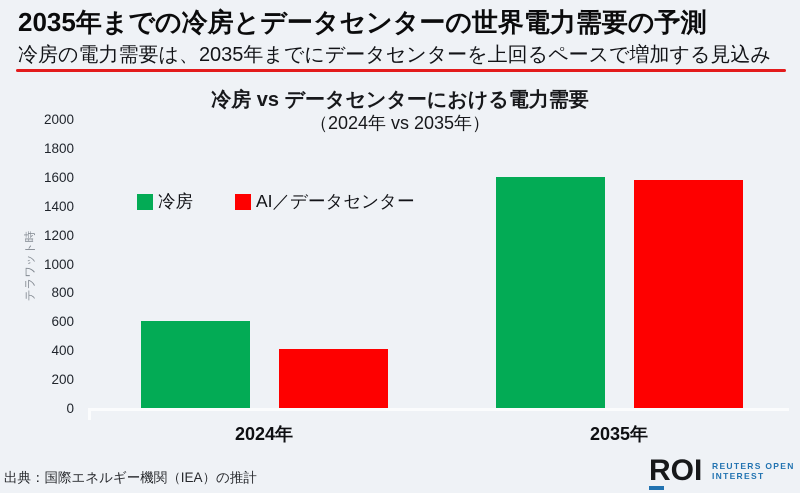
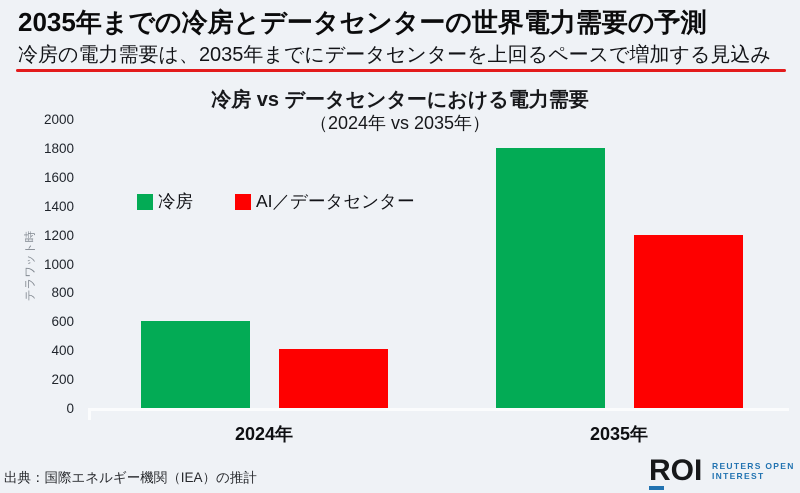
冷房/2035年: 1600 -> 1800
AI／データセンター/2035年: 1580 -> 1200
